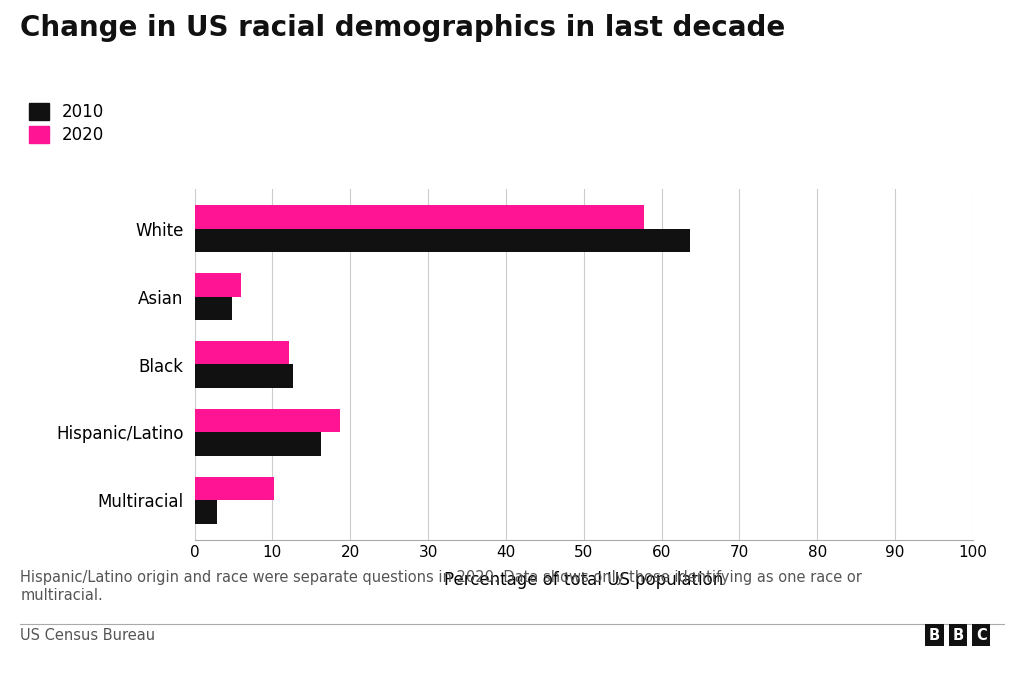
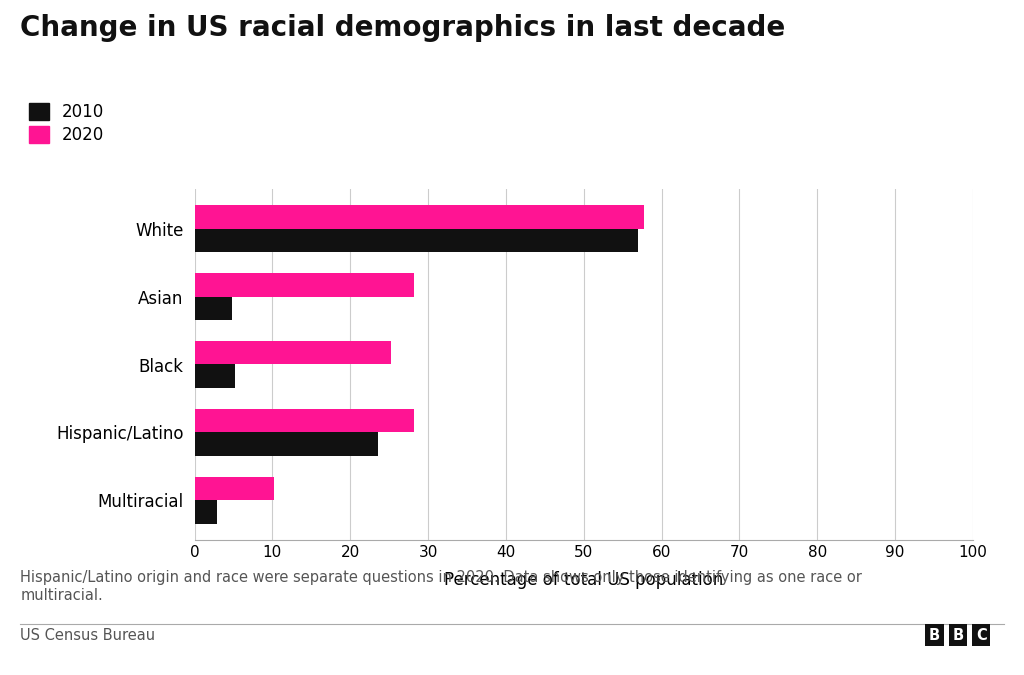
2010/White: 63.7 -> 57.0
2020/Asian: 6.0 -> 28.2
2020/Black: 12.1 -> 25.2
2010/Black: 12.6 -> 5.2
2020/Hispanic/Latino: 18.7 -> 28.2
2010/Hispanic/Latino: 16.3 -> 23.6
